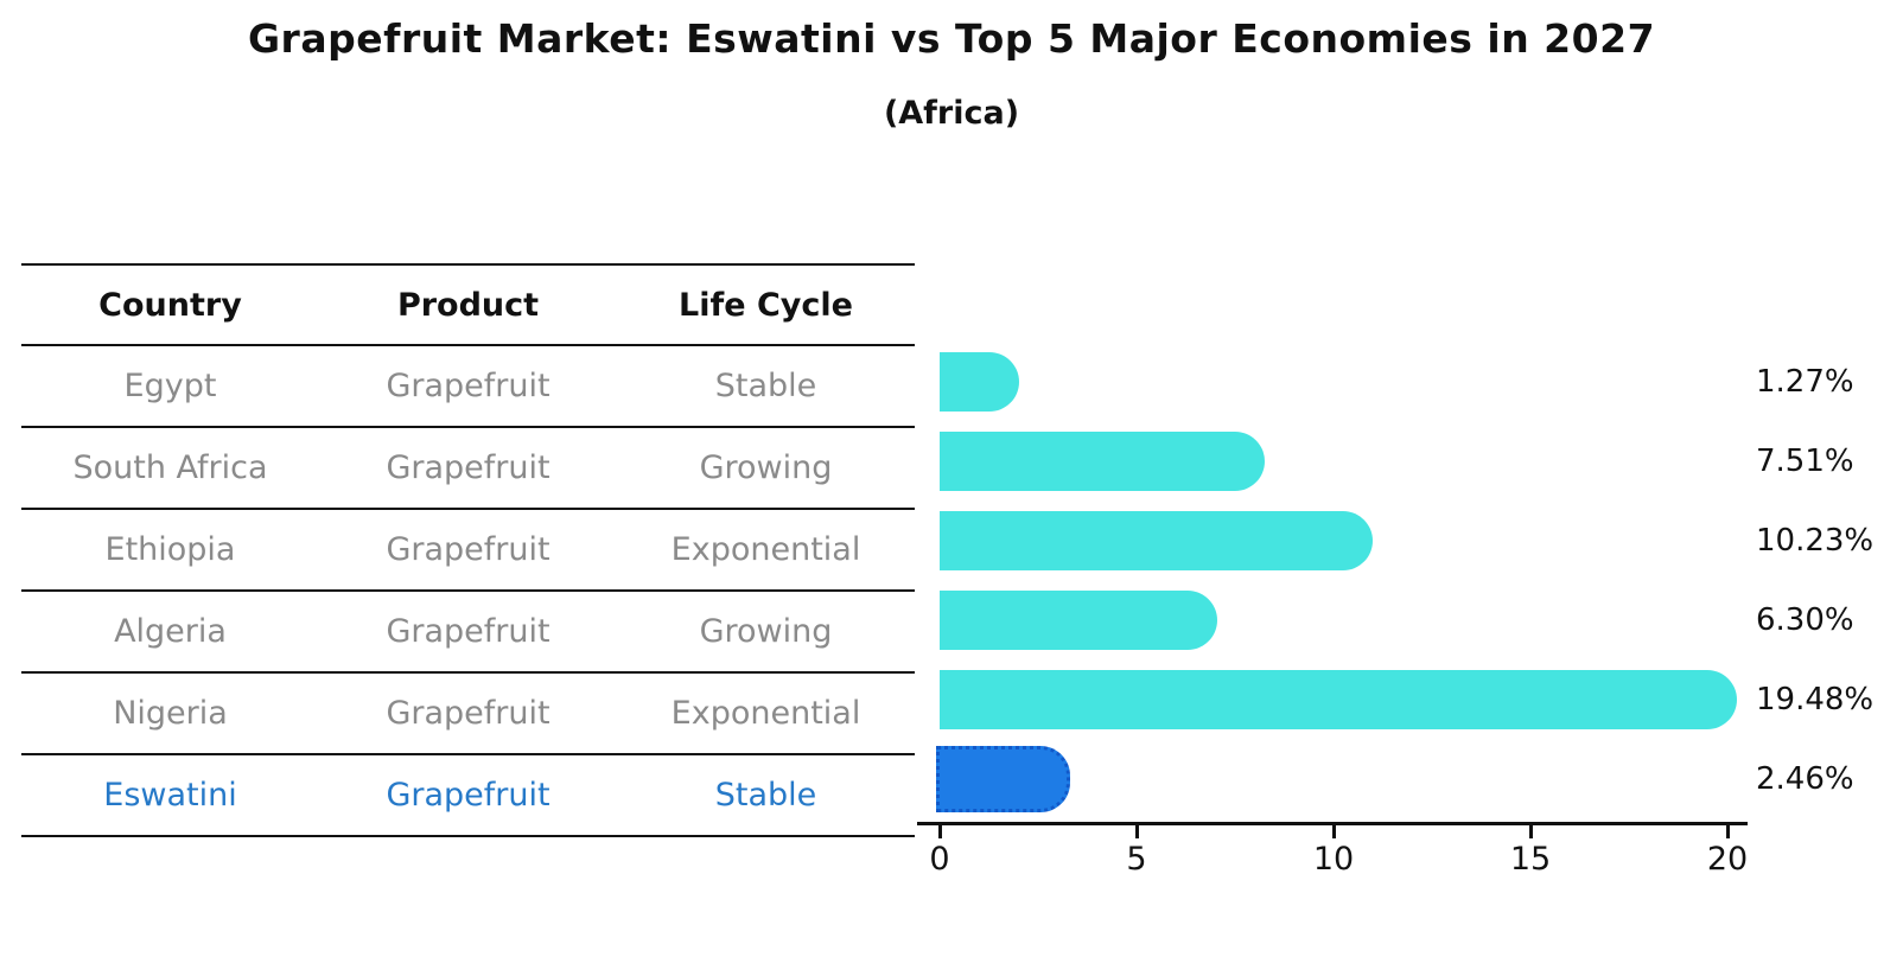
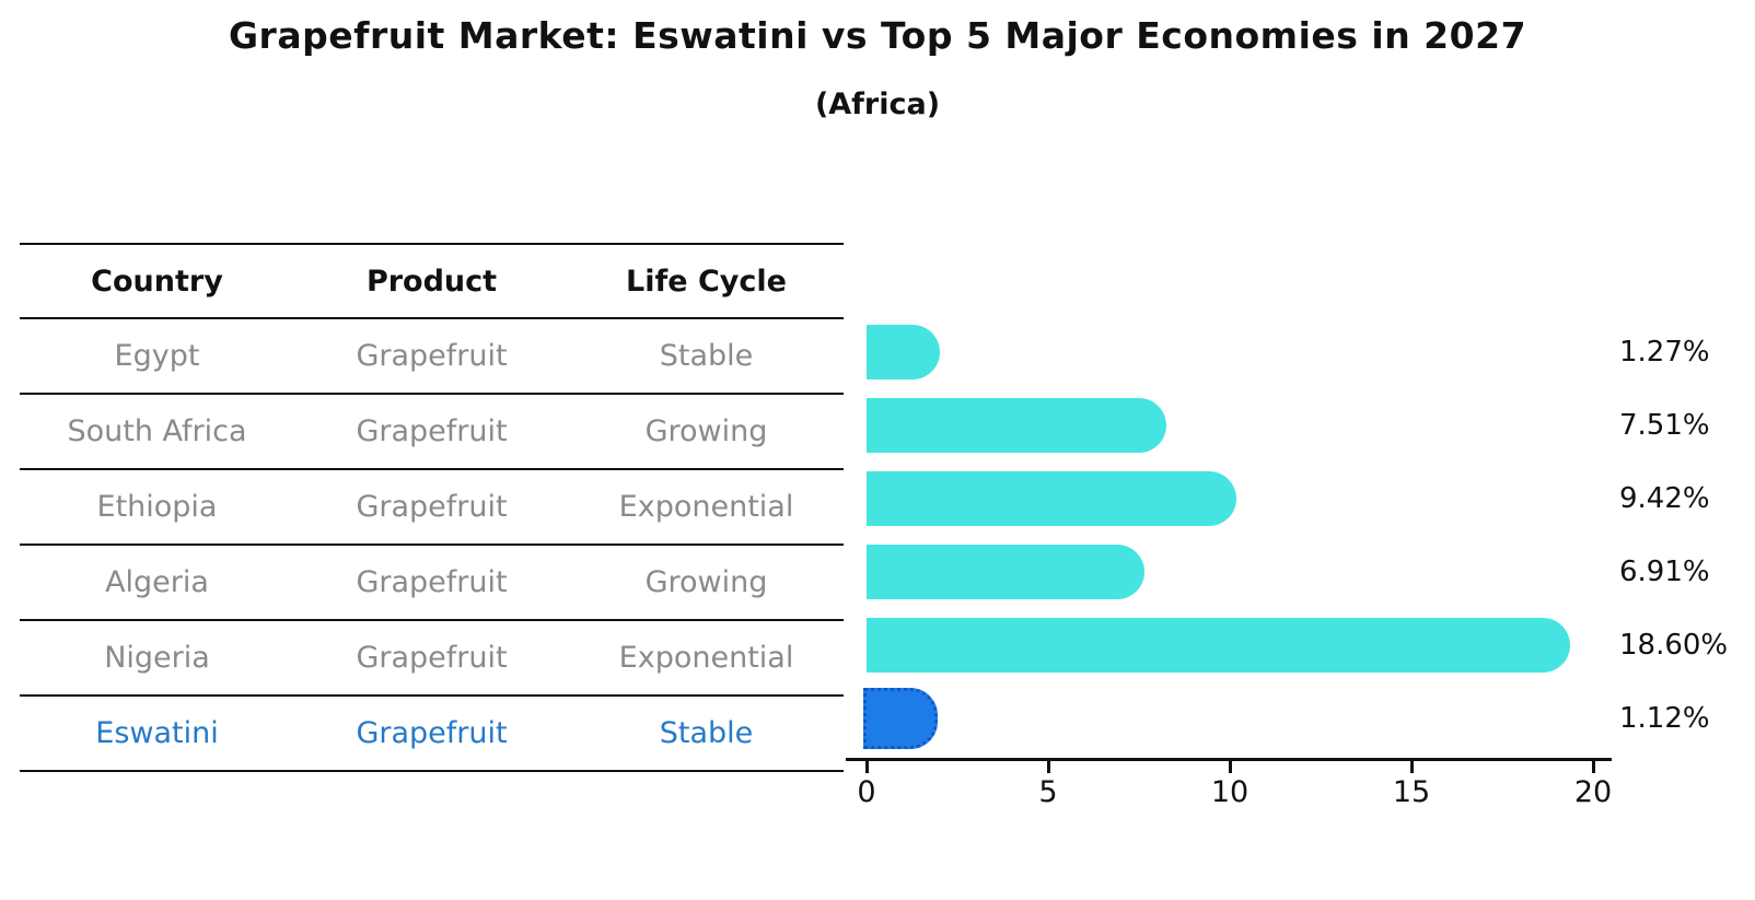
Ethiopia: 10.23% -> 9.42%
Algeria: 6.30% -> 6.91%
Nigeria: 19.48% -> 18.60%
Eswatini: 2.46% -> 1.12%
